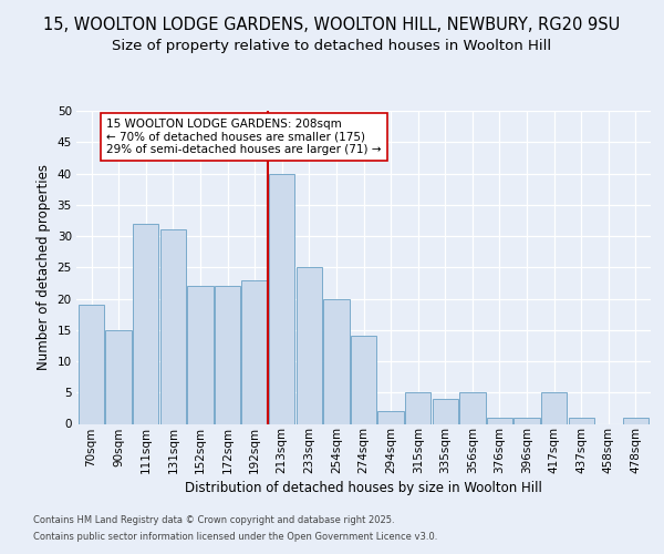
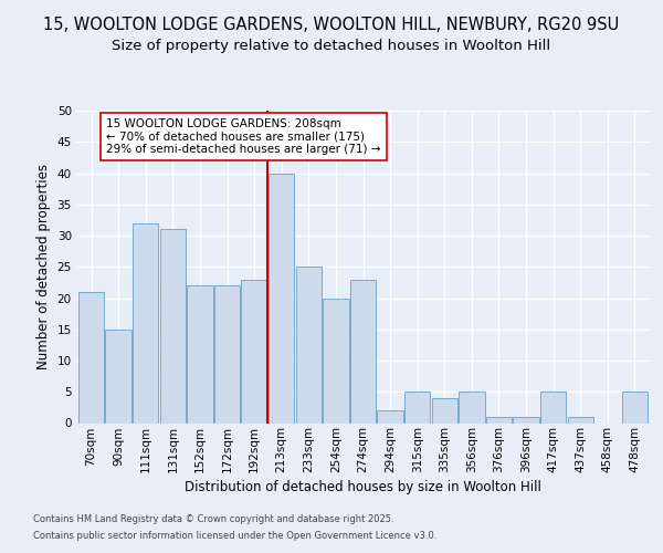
70sqm: 19 -> 21
274sqm: 14 -> 23
478sqm: 1 -> 5
